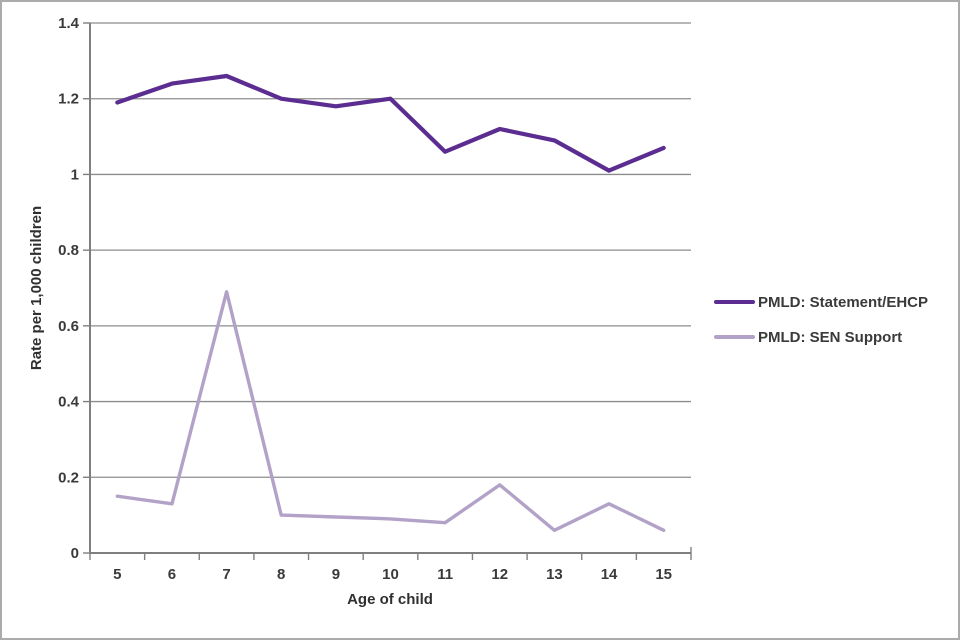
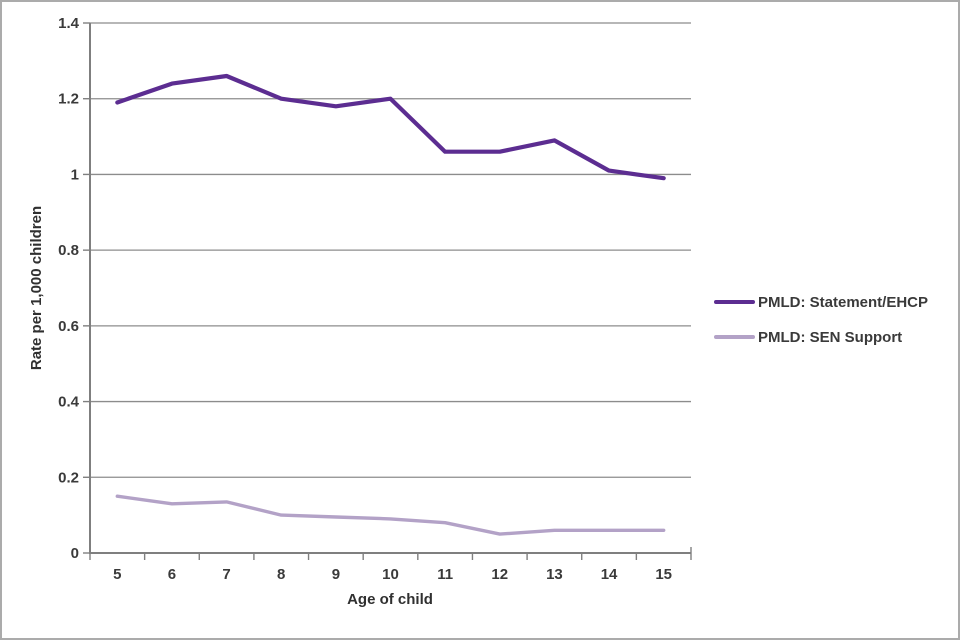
PMLD: SEN Support/7: 0.69 -> 0.14
PMLD: Statement/EHCP/12: 1.12 -> 1.06
PMLD: SEN Support/12: 0.18 -> 0.05
PMLD: SEN Support/14: 0.13 -> 0.06
PMLD: Statement/EHCP/15: 1.07 -> 0.99
